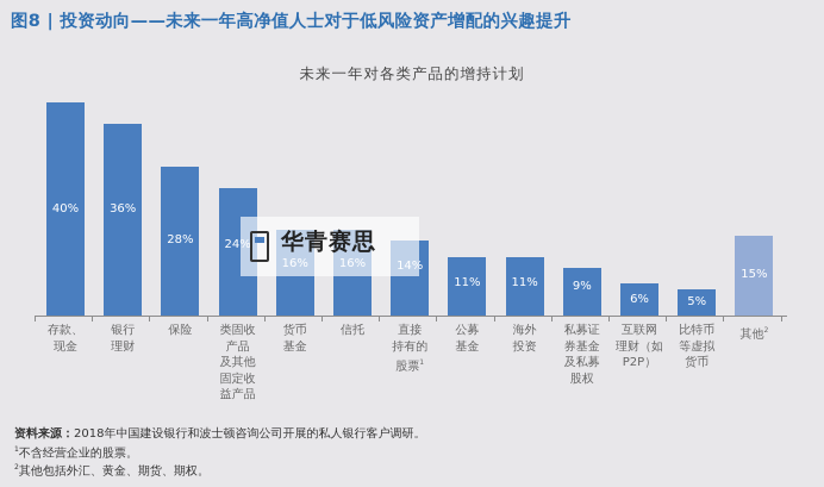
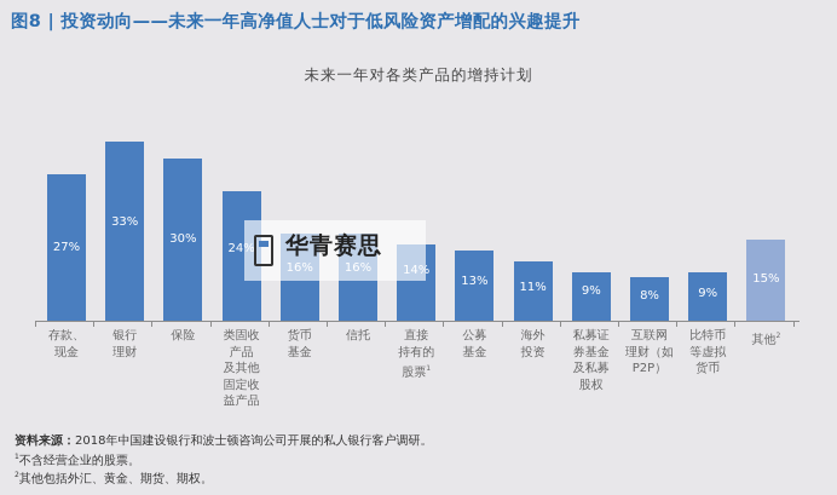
存款、现金: 40% -> 27%
银行理财: 36% -> 33%
保险: 28% -> 30%
公募基金: 11% -> 13%
互联网理财（如P2P）: 6% -> 8%
比特币等虚拟货币: 5% -> 9%
